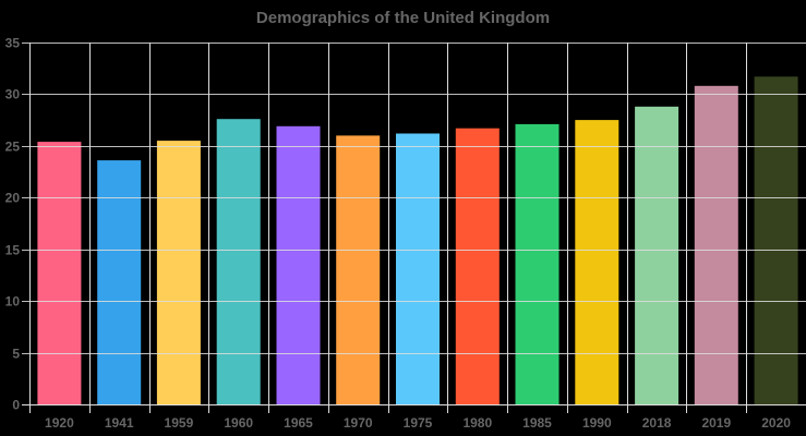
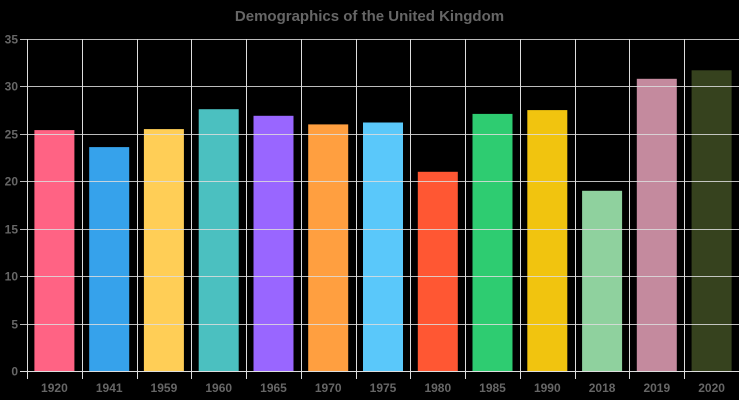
1980: 27 -> 21
2018: 29 -> 19
